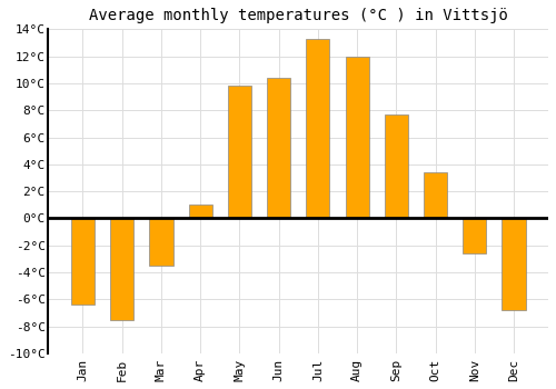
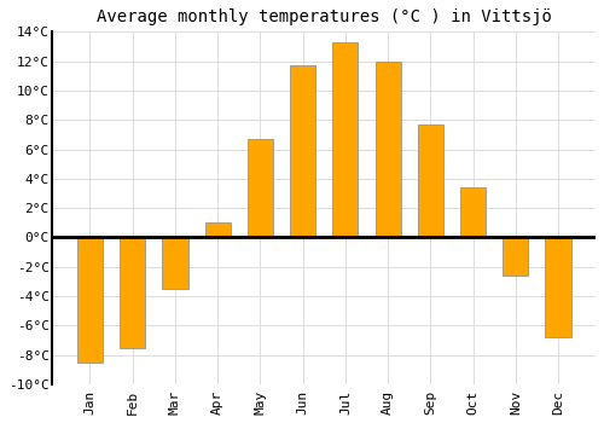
Jan: -6.4°C -> -8.5°C
May: 9.8°C -> 6.7°C
Jun: 10.4°C -> 11.7°C
